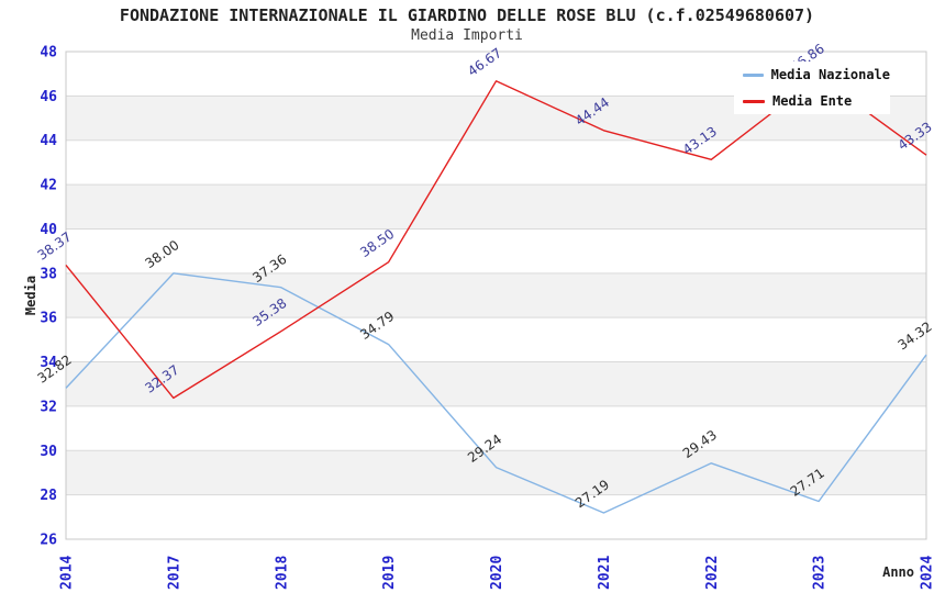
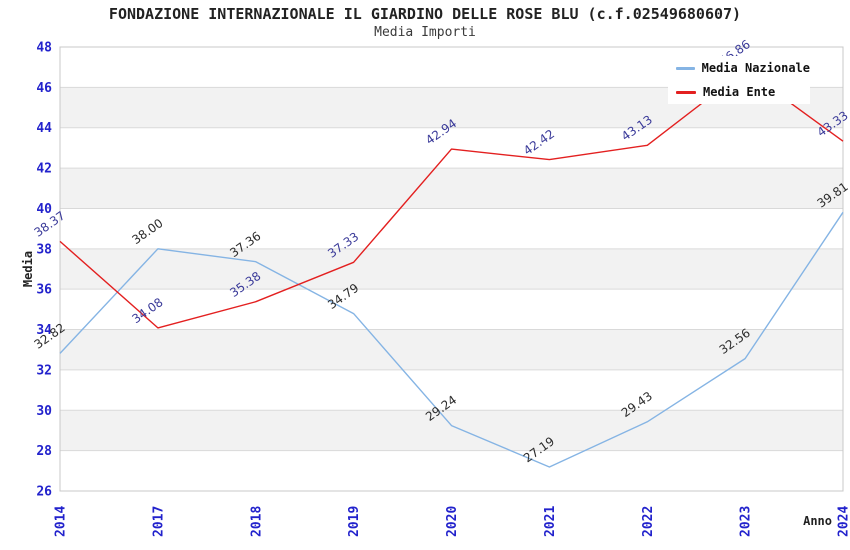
Media Ente/2017: 32.37 -> 34.08
Media Ente/2019: 38.50 -> 37.33
Media Ente/2020: 46.67 -> 42.94
Media Ente/2021: 44.44 -> 42.42
Media Nazionale/2023: 27.71 -> 32.56
Media Nazionale/2024: 34.32 -> 39.81
